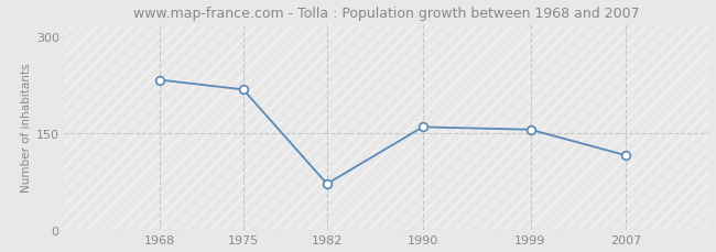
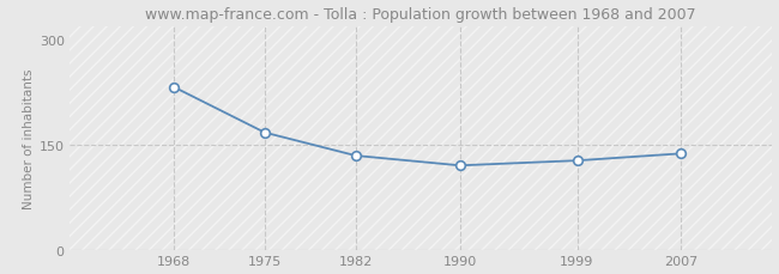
1975: 218 -> 168
1982: 72 -> 135
1990: 160 -> 121
1999: 156 -> 128
2007: 116 -> 138
